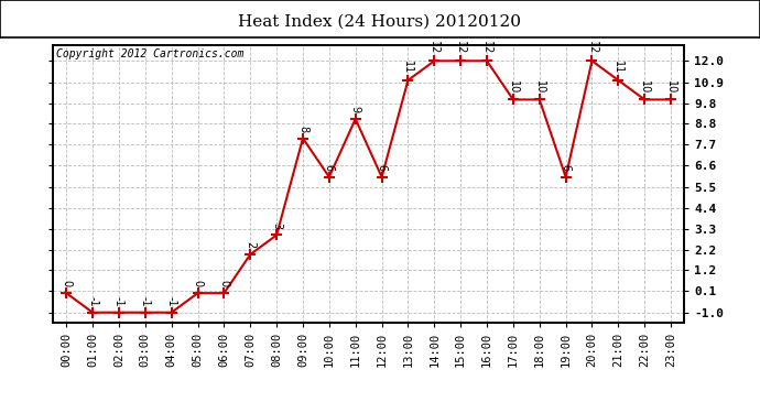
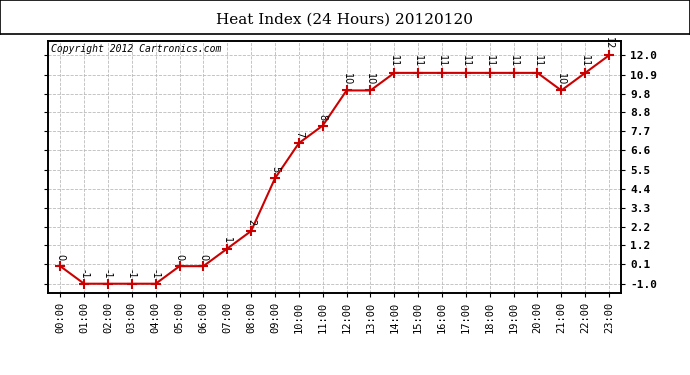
07:00: 2 -> 1
08:00: 3 -> 2
09:00: 8 -> 5
10:00: 6 -> 7
11:00: 9 -> 8
12:00: 6 -> 10
13:00: 11 -> 10
14:00: 12 -> 11
15:00: 12 -> 11
16:00: 12 -> 11
17:00: 10 -> 11
18:00: 10 -> 11
19:00: 6 -> 11
20:00: 12 -> 11
21:00: 11 -> 10
22:00: 10 -> 11
23:00: 10 -> 12
